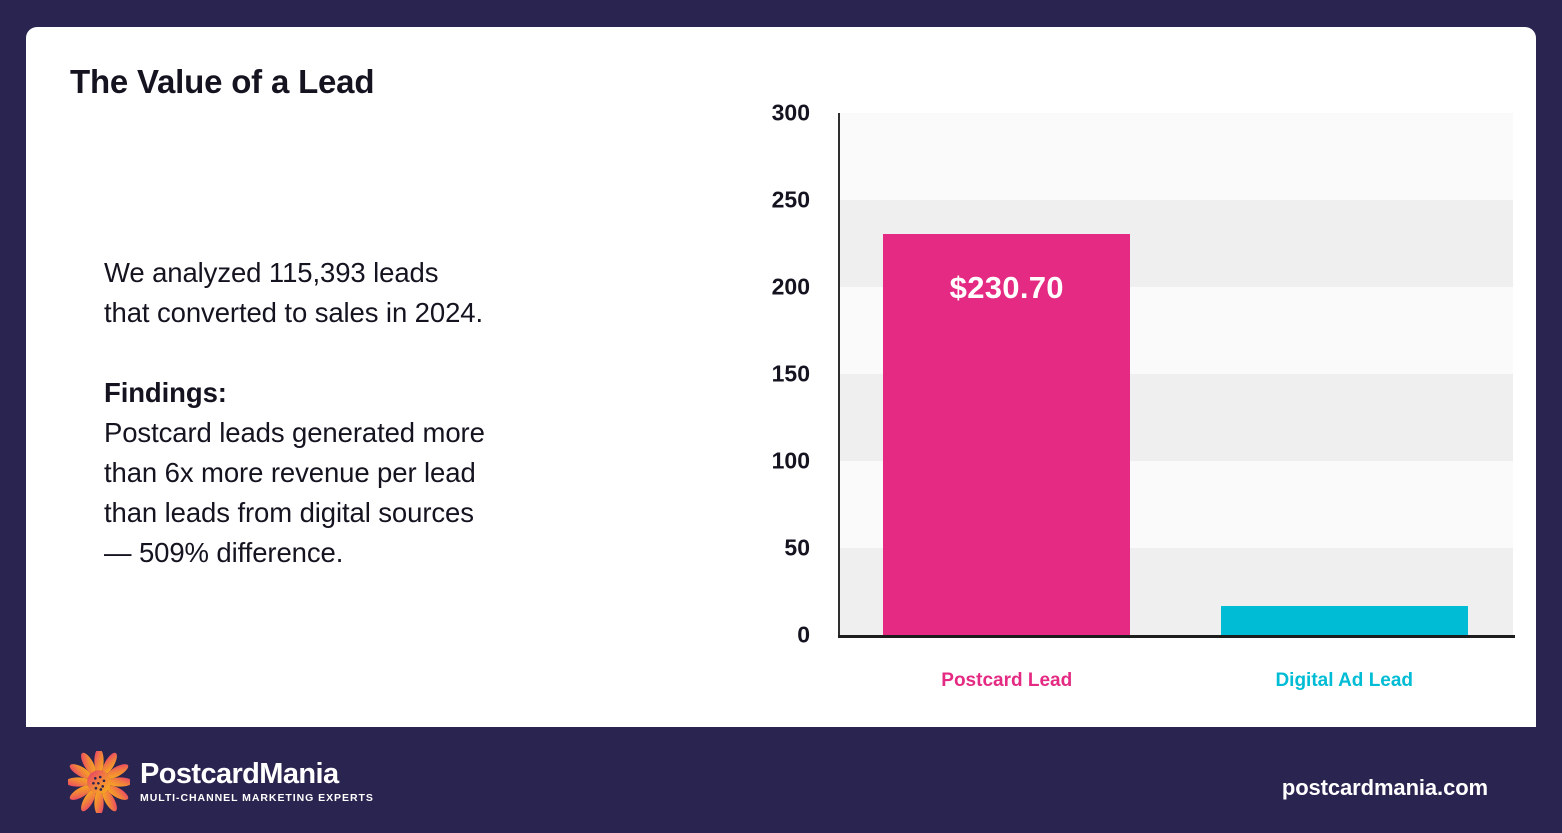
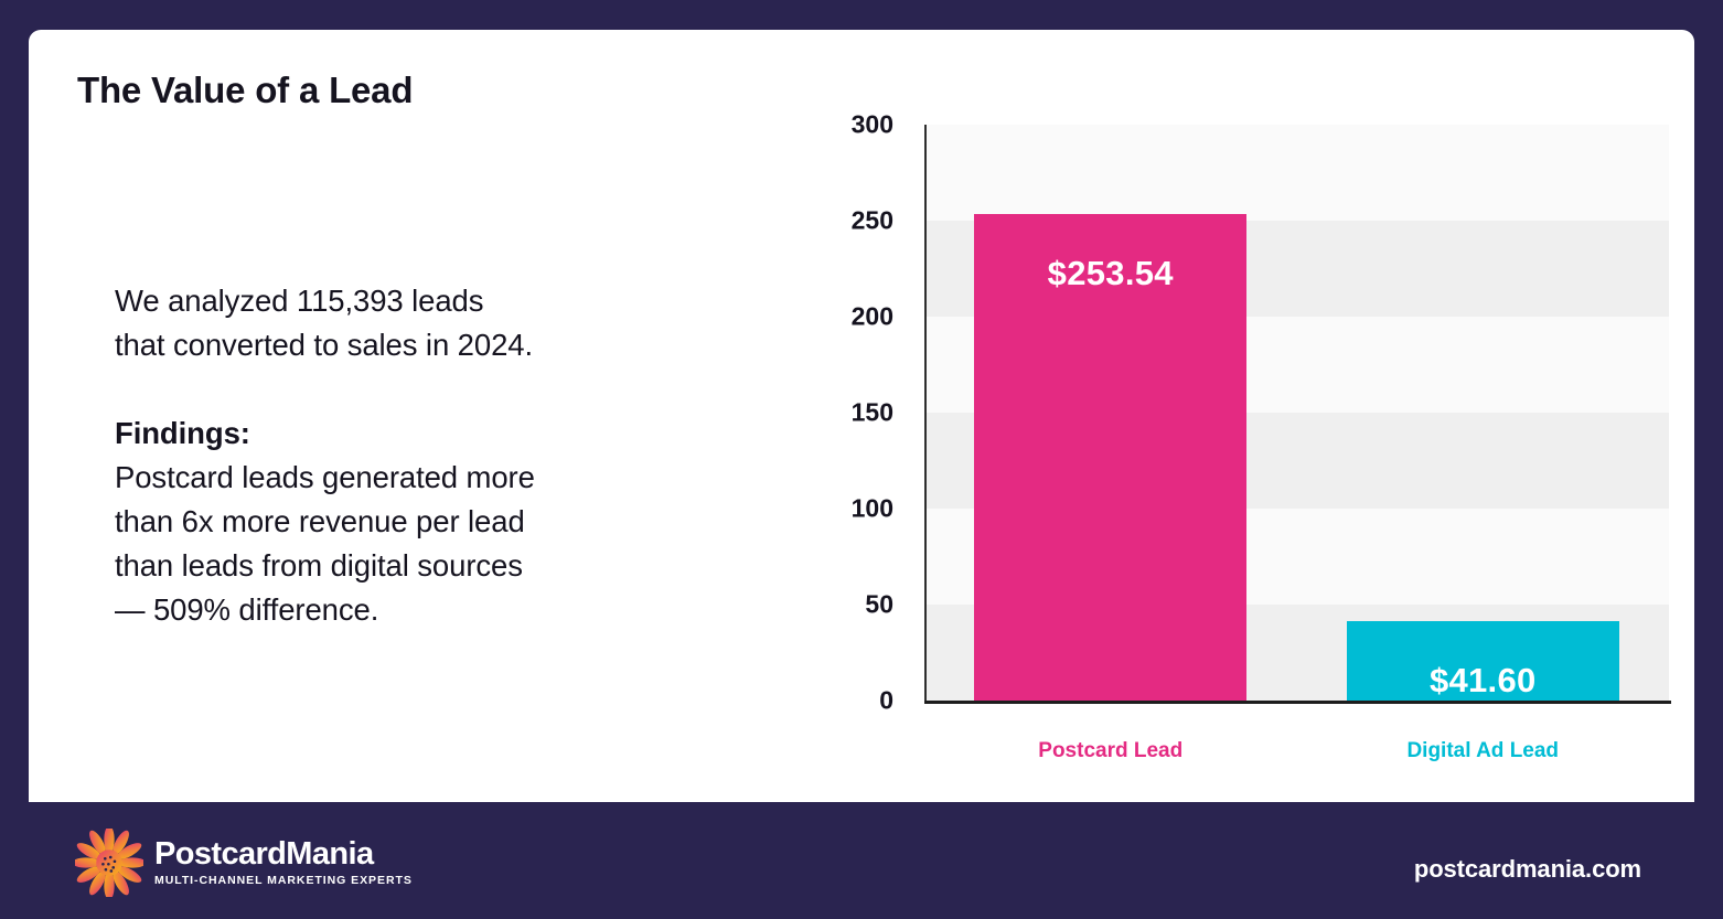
Postcard Lead: $230.70 -> $253.54
Digital Ad Lead: $16.46 -> $41.60
